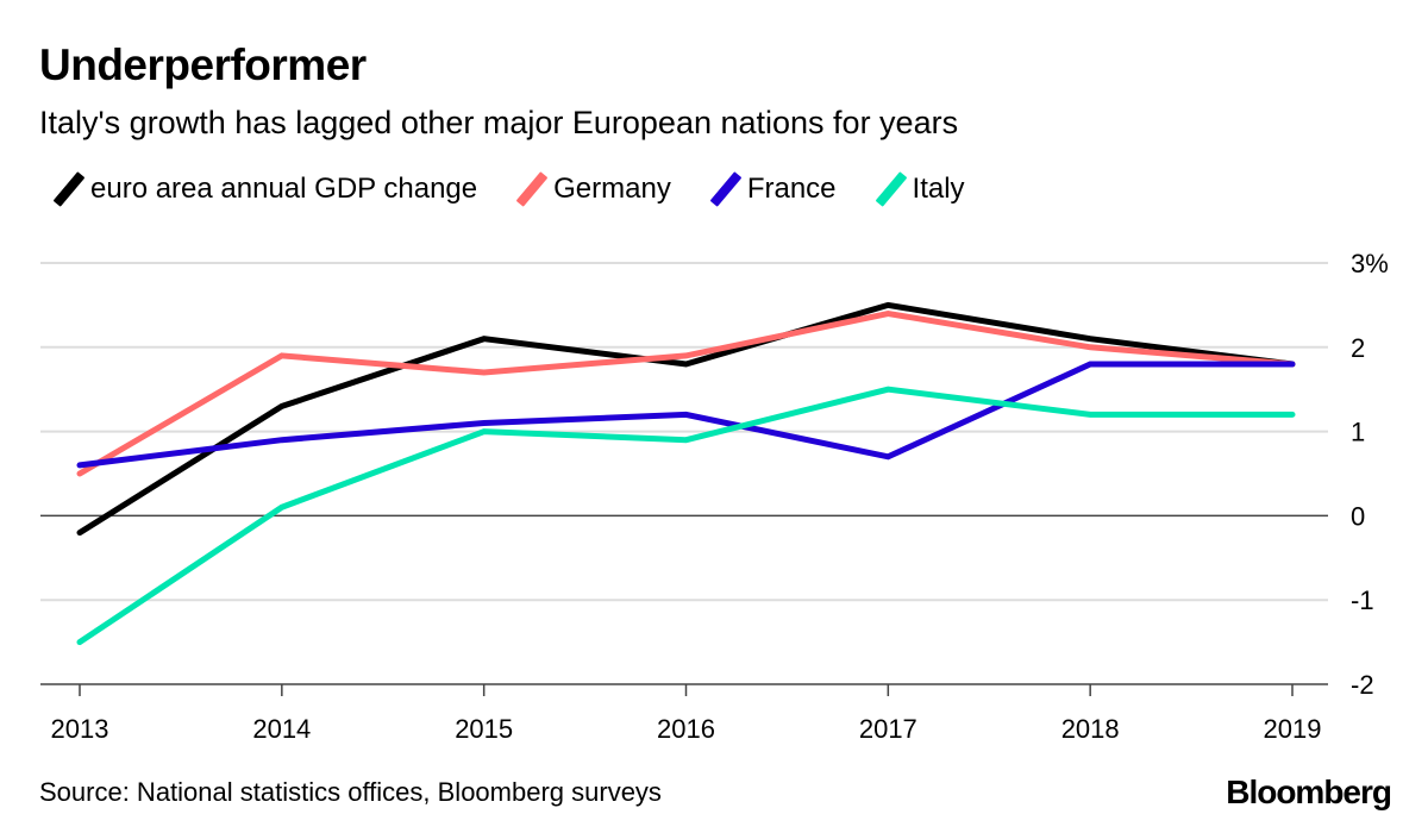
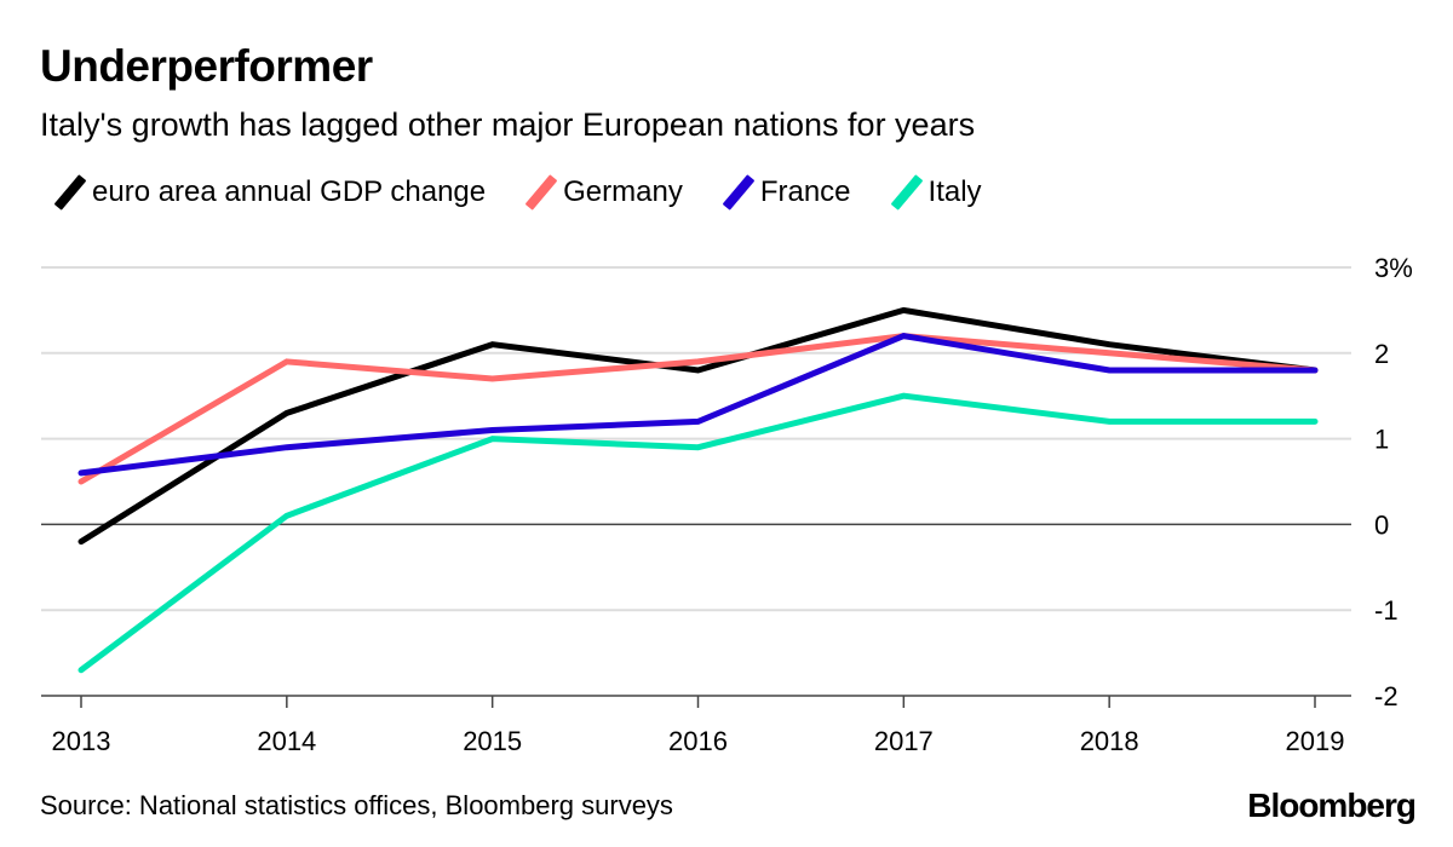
Italy/2013: -1.5% -> -1.7%
Germany/2017: 2.4% -> 2.2%
France/2017: 0.7% -> 2.2%
